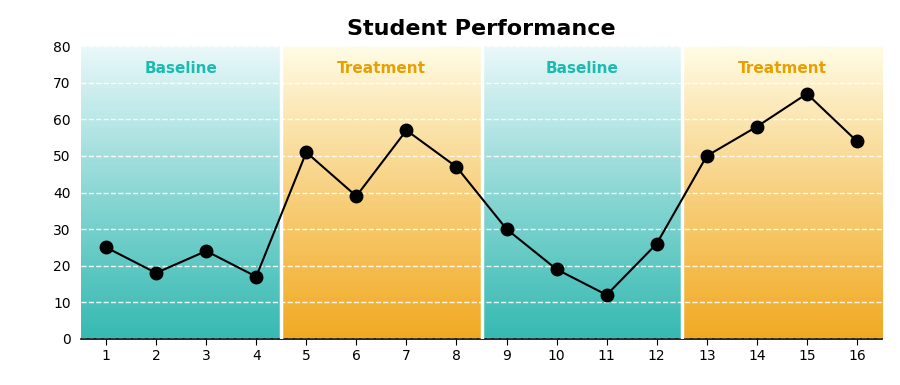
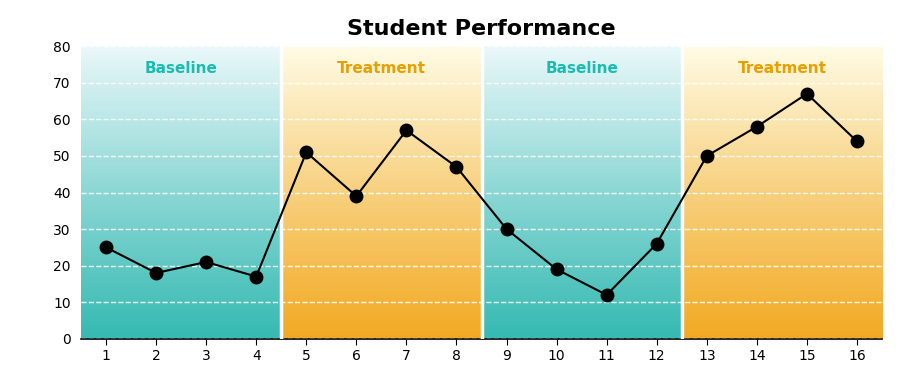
3: 24 -> 21
